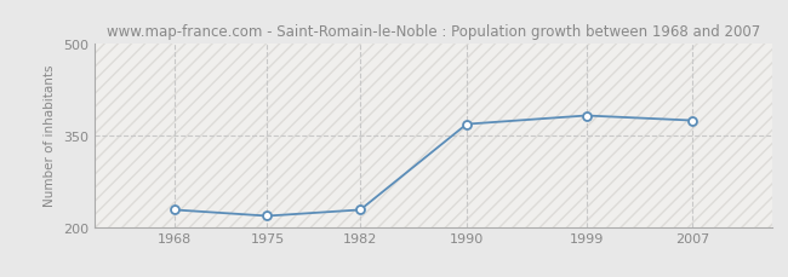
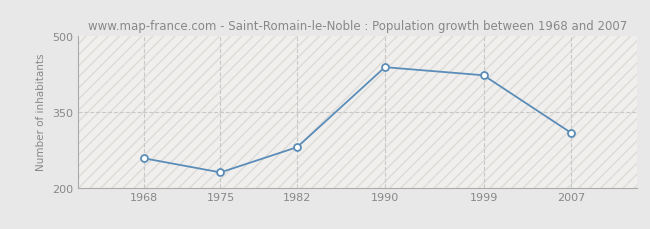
1968: 228 -> 258
1975: 218 -> 230
1982: 228 -> 280
1990: 368 -> 438
1999: 382 -> 422
2007: 374 -> 308
